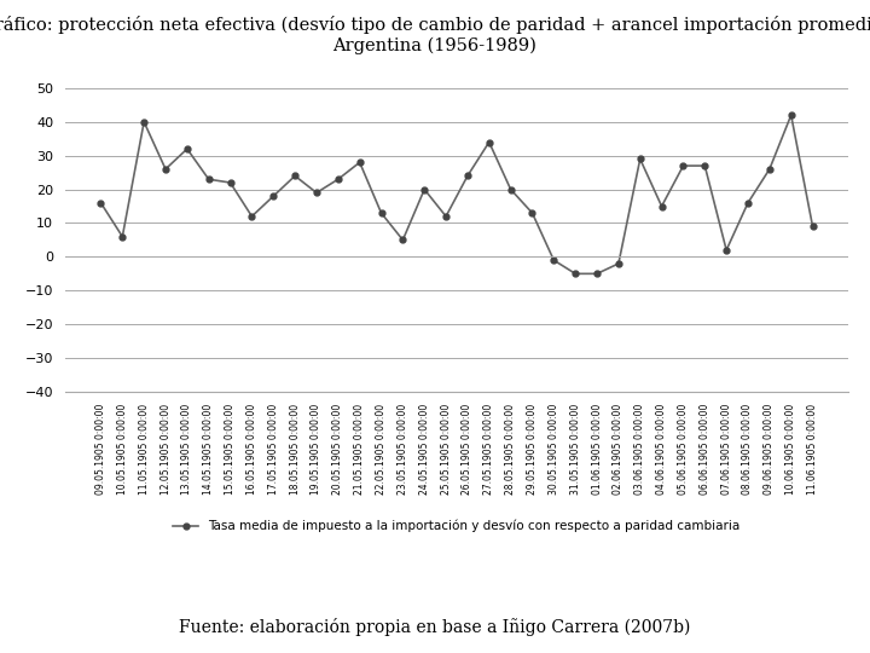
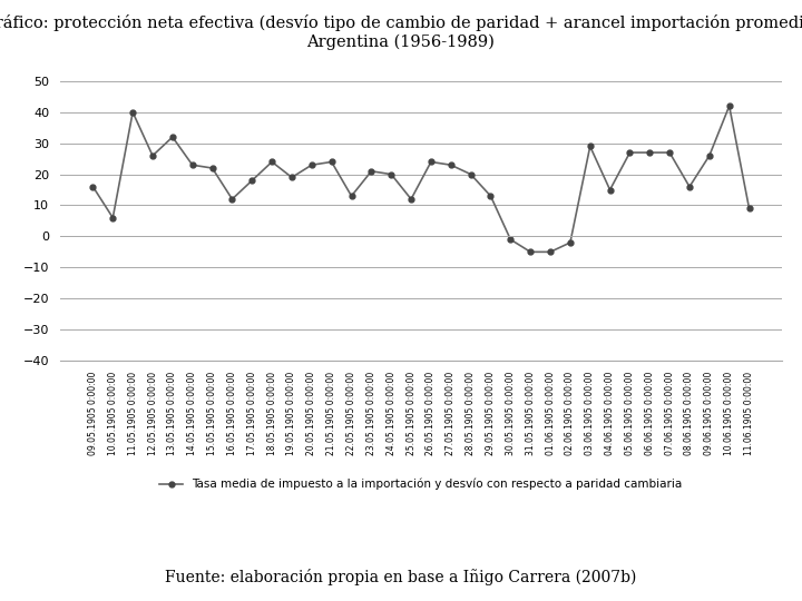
21.05.1905 0:00:00: 28 -> 24
23.05.1905 0:00:00: 5 -> 21
27.05.1905 0:00:00: 34 -> 23
07.06.1905 0:00:00: 2 -> 27
